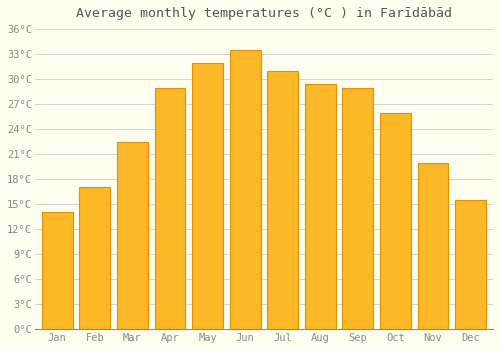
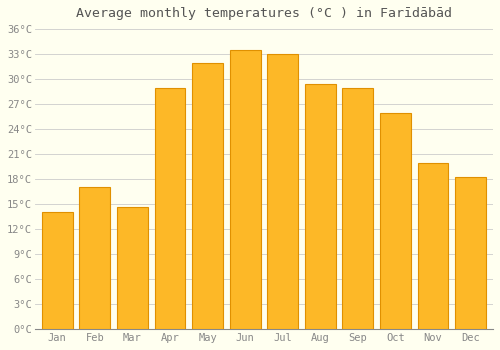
Mar: 22.5°C -> 14.6°C
Jul: 31.0°C -> 33.0°C
Dec: 15.5°C -> 18.2°C
